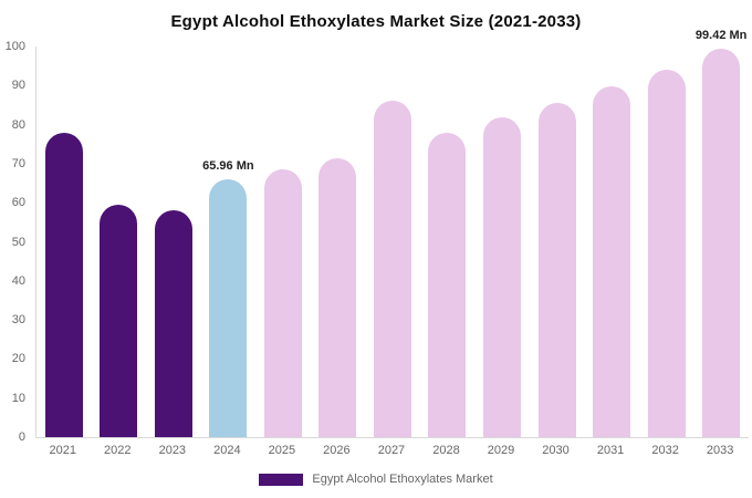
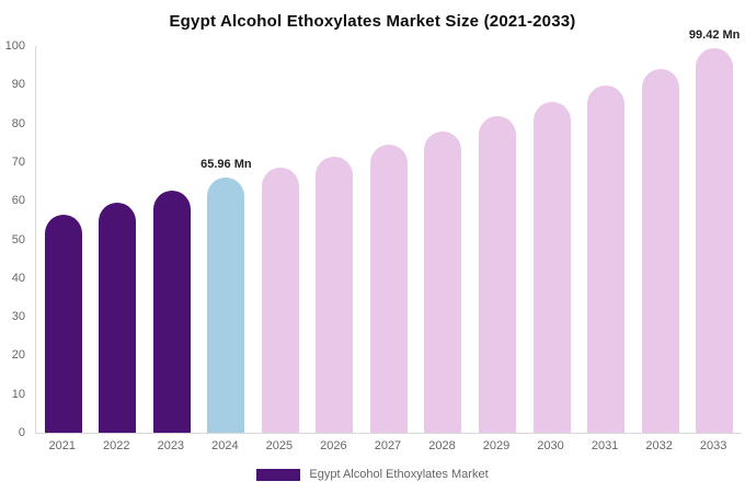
2021: 78 -> 56
2023: 58 -> 62
2027: 86 -> 74
